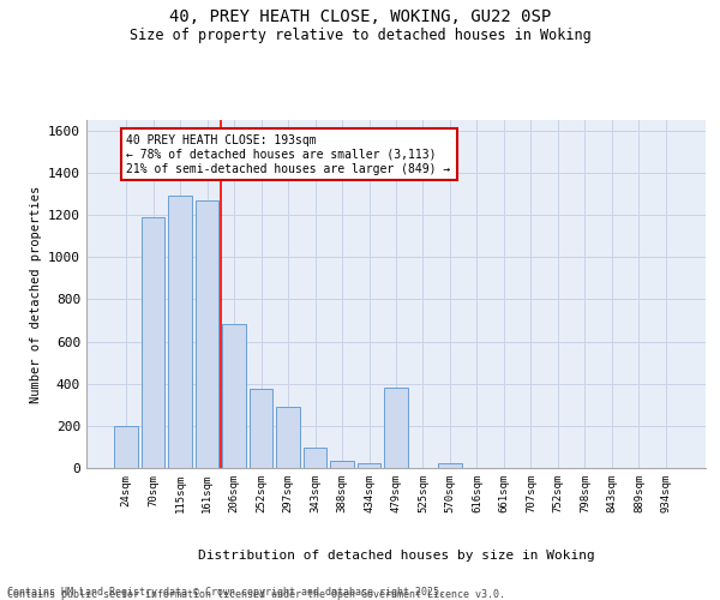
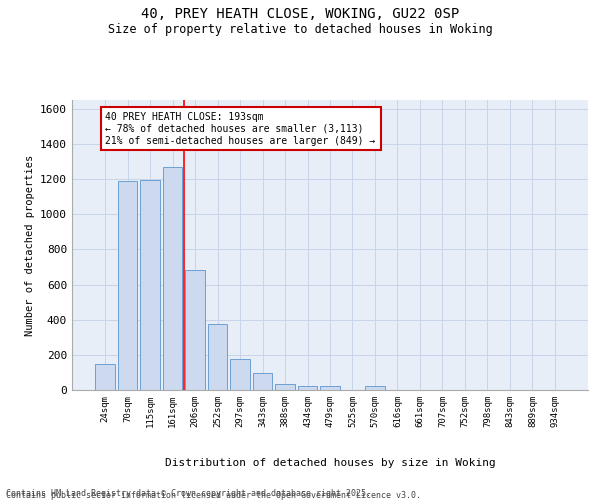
24sqm: 200 -> 150
115sqm: 1290 -> 1200
297sqm: 290 -> 180
479sqm: 380 -> 20
